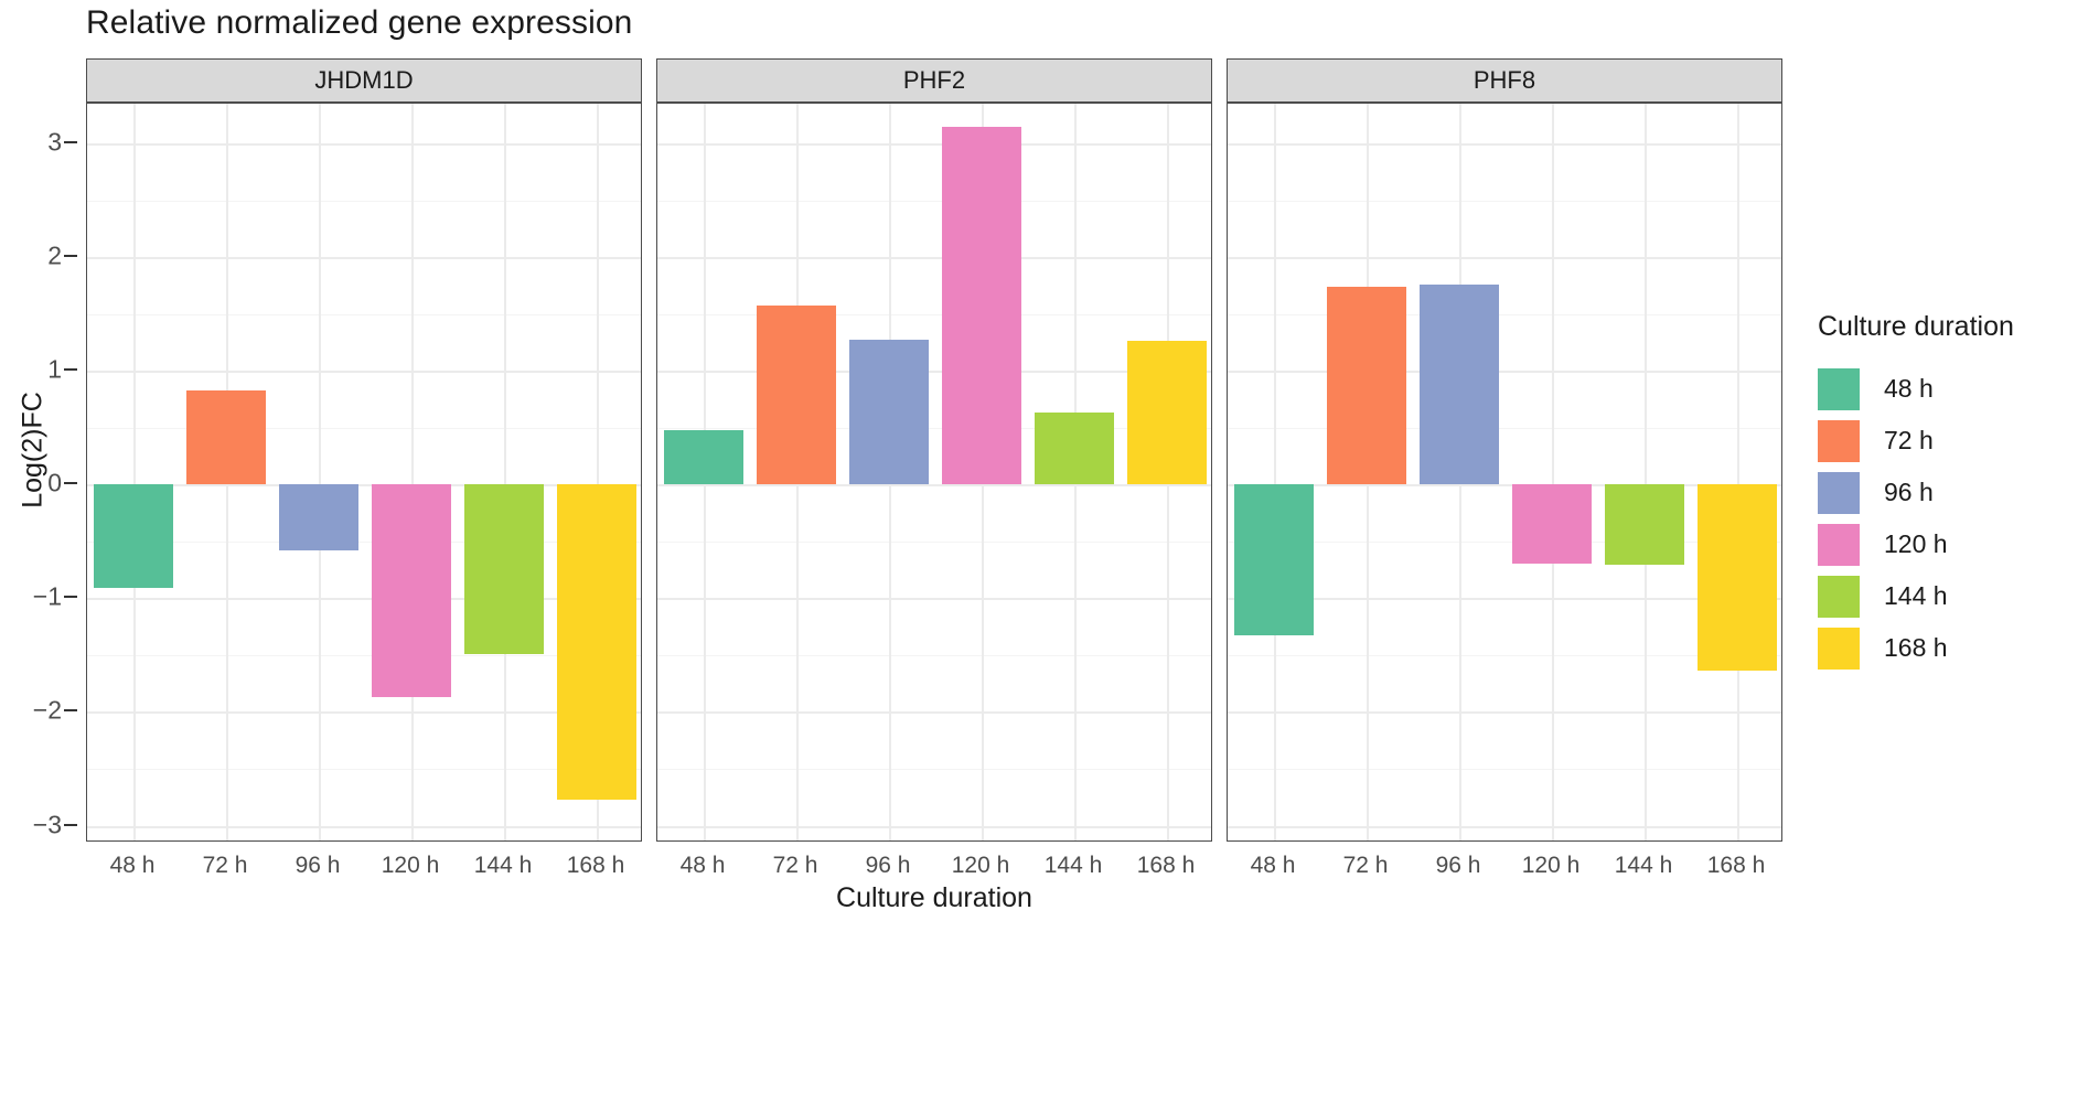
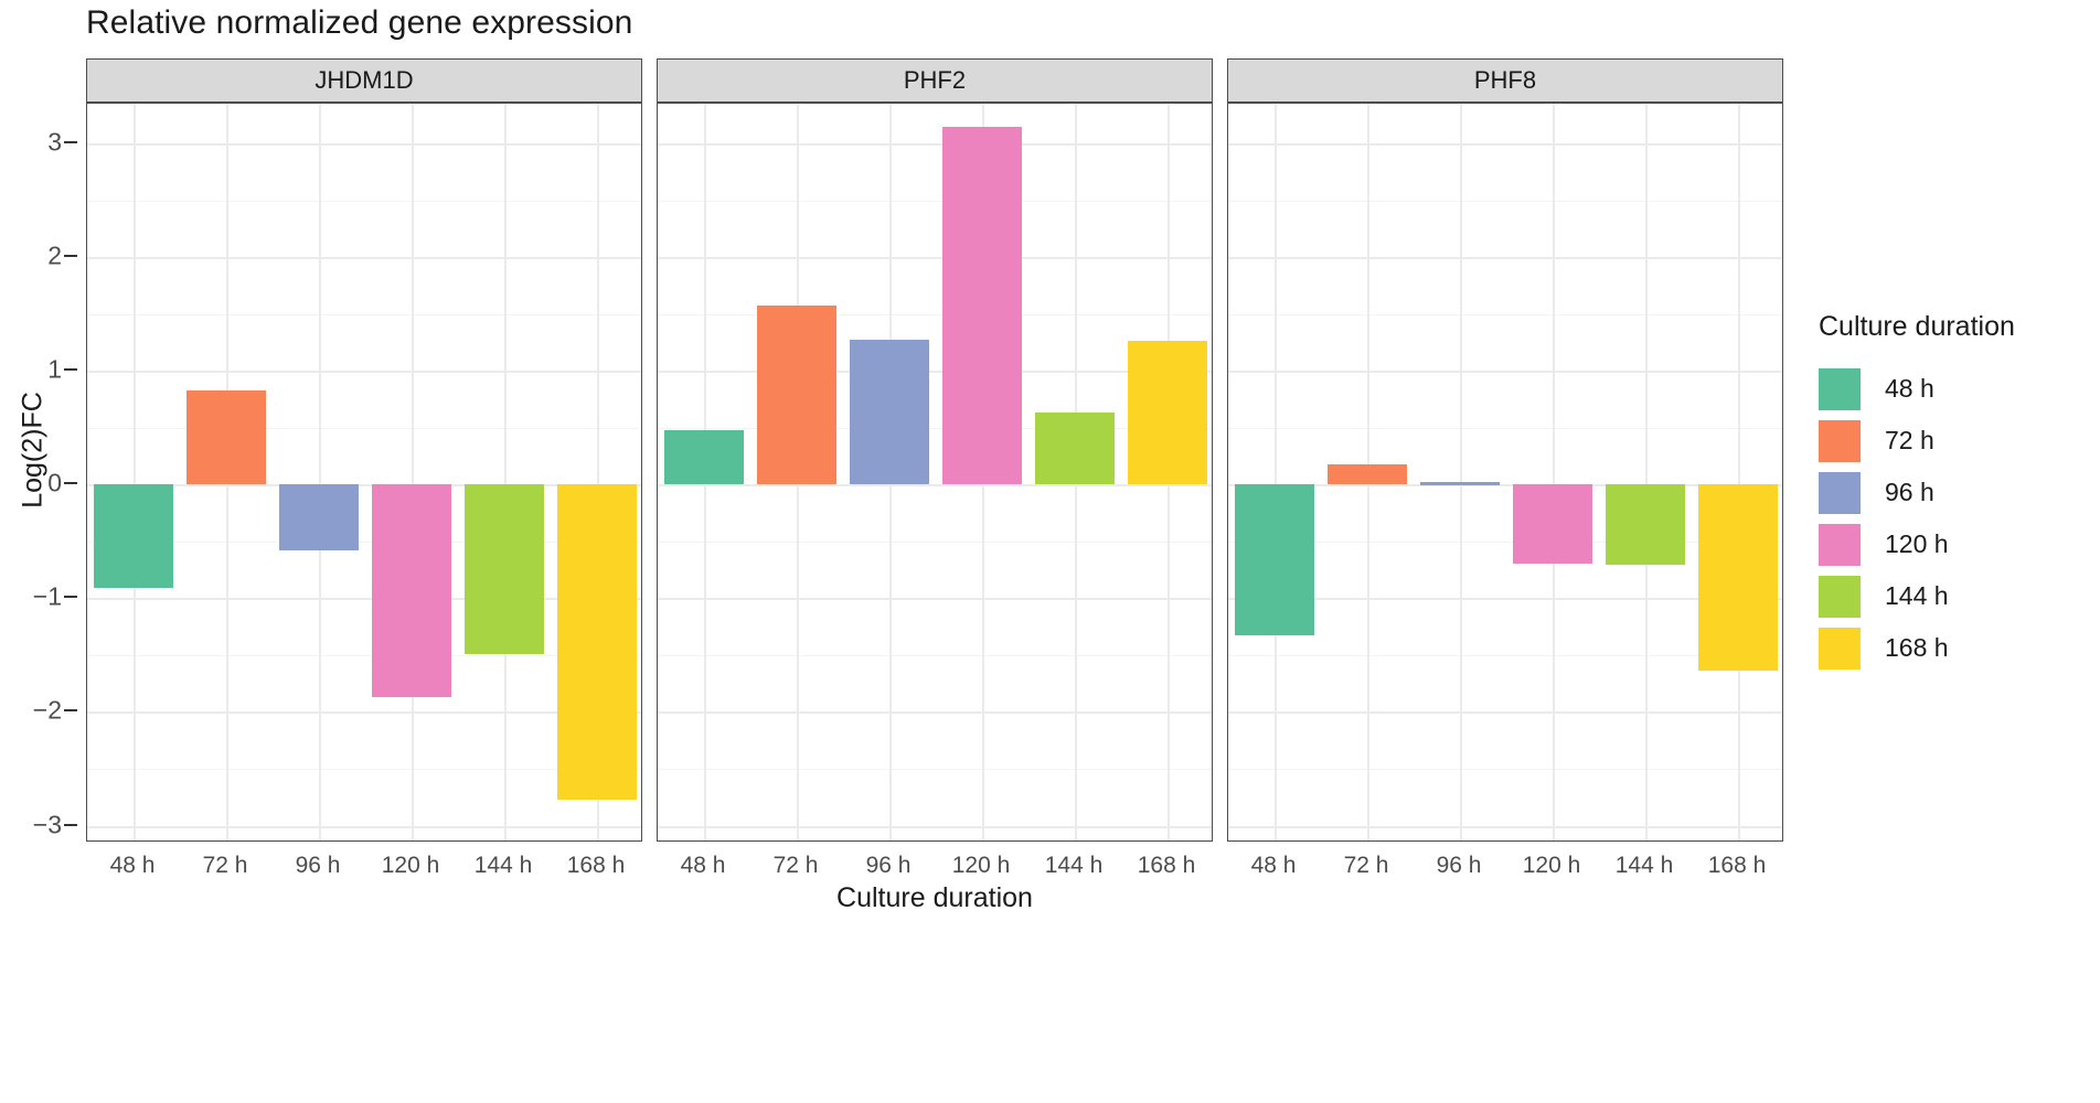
PHF8/72 h: 1.74 -> 0.18
PHF8/96 h: 1.76 -> 0.02
